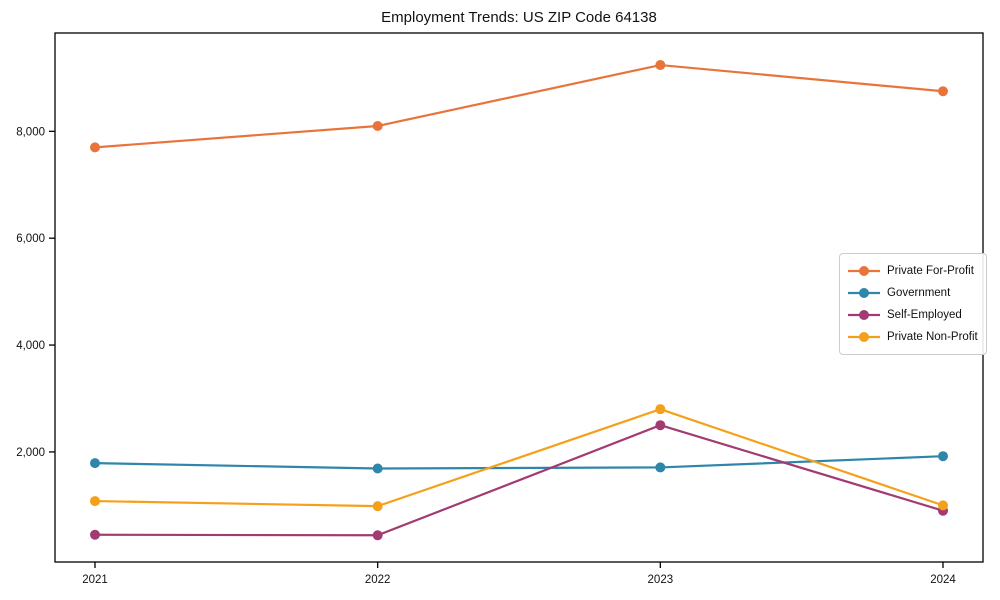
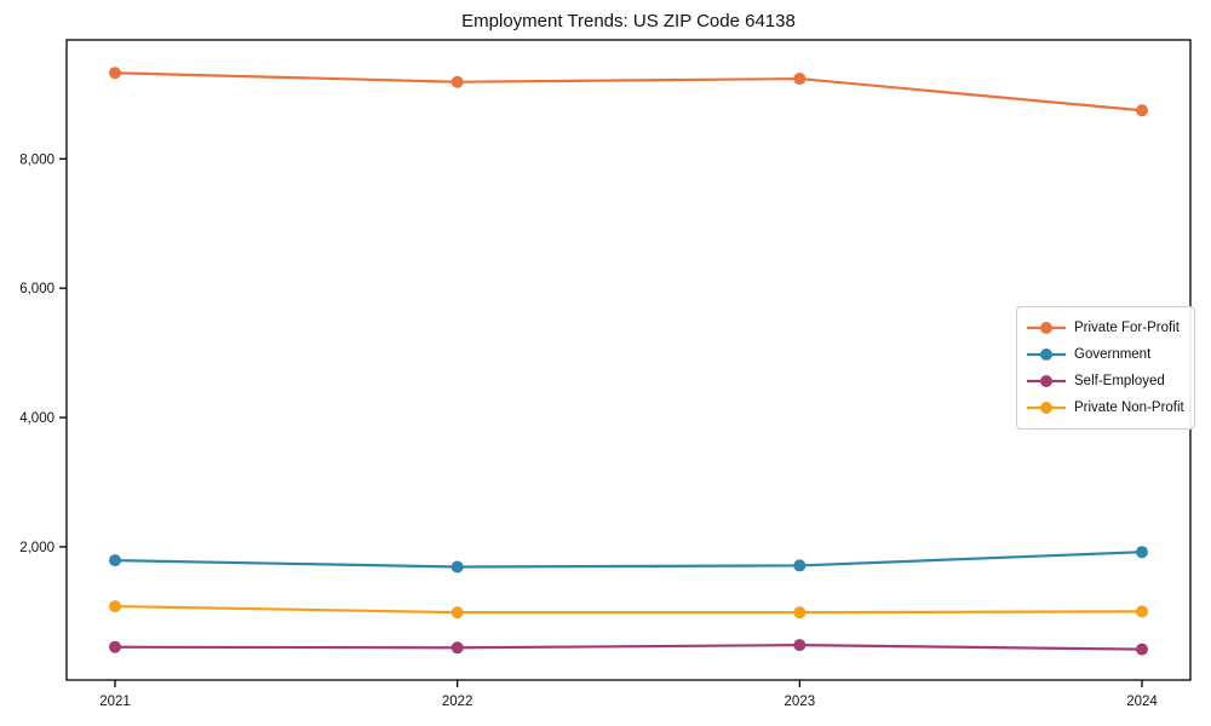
Private For-Profit/2021: 7700 -> 9300
Private For-Profit/2022: 8100 -> 9200
Self-Employed/2023: 2500 -> 500
Private Non-Profit/2023: 2800 -> 1000
Self-Employed/2024: 900 -> 400
